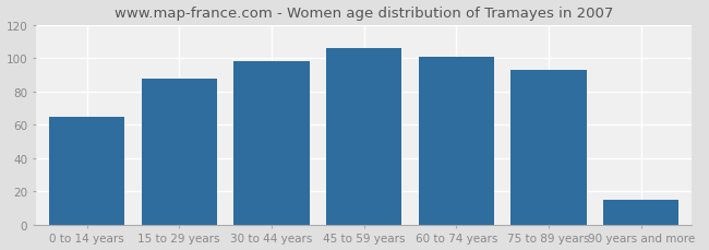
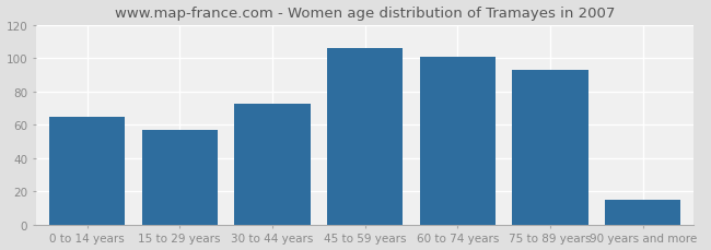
15 to 29 years: 88 -> 57
30 to 44 years: 98 -> 73
